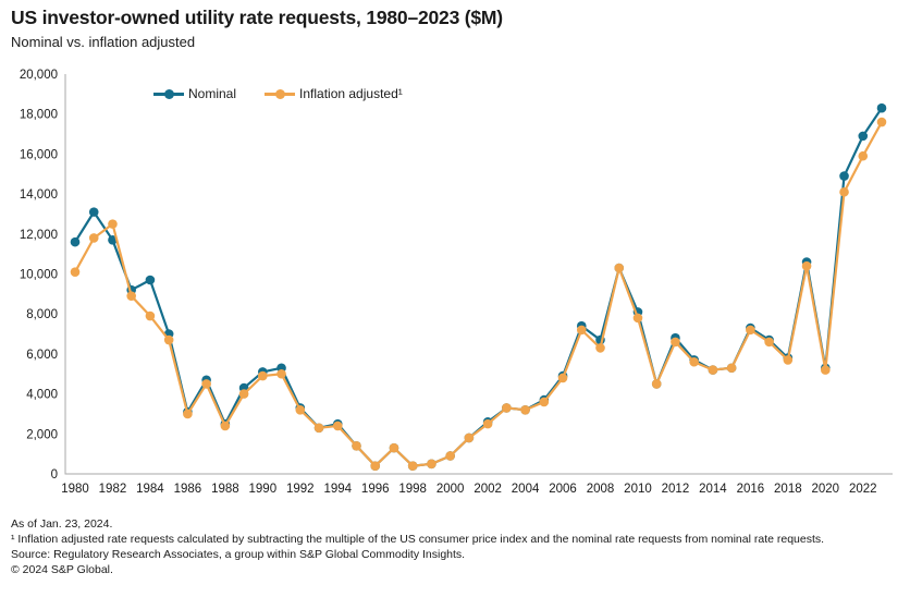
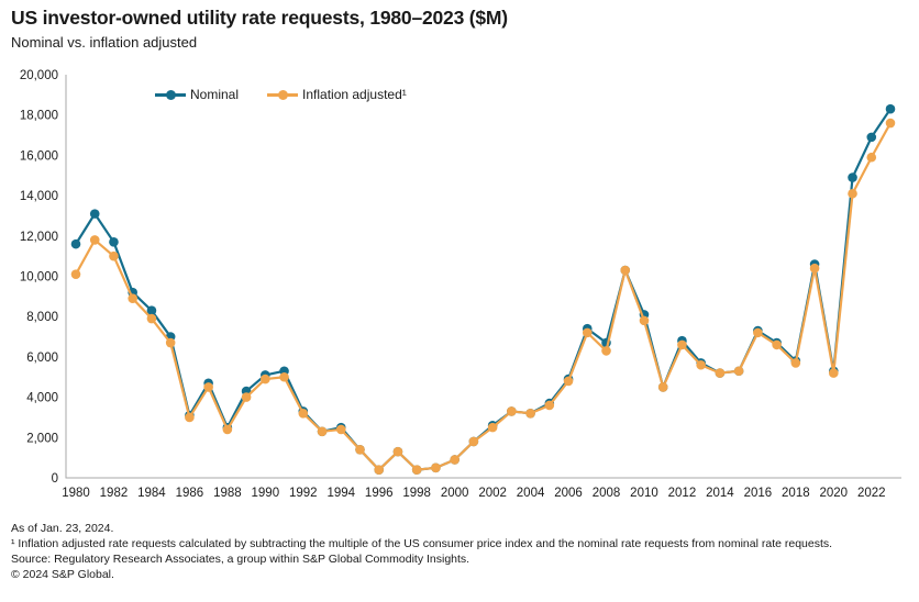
Inflation adjusted¹/1982: 12500 -> 11000
Nominal/1984: 9700 -> 8300
